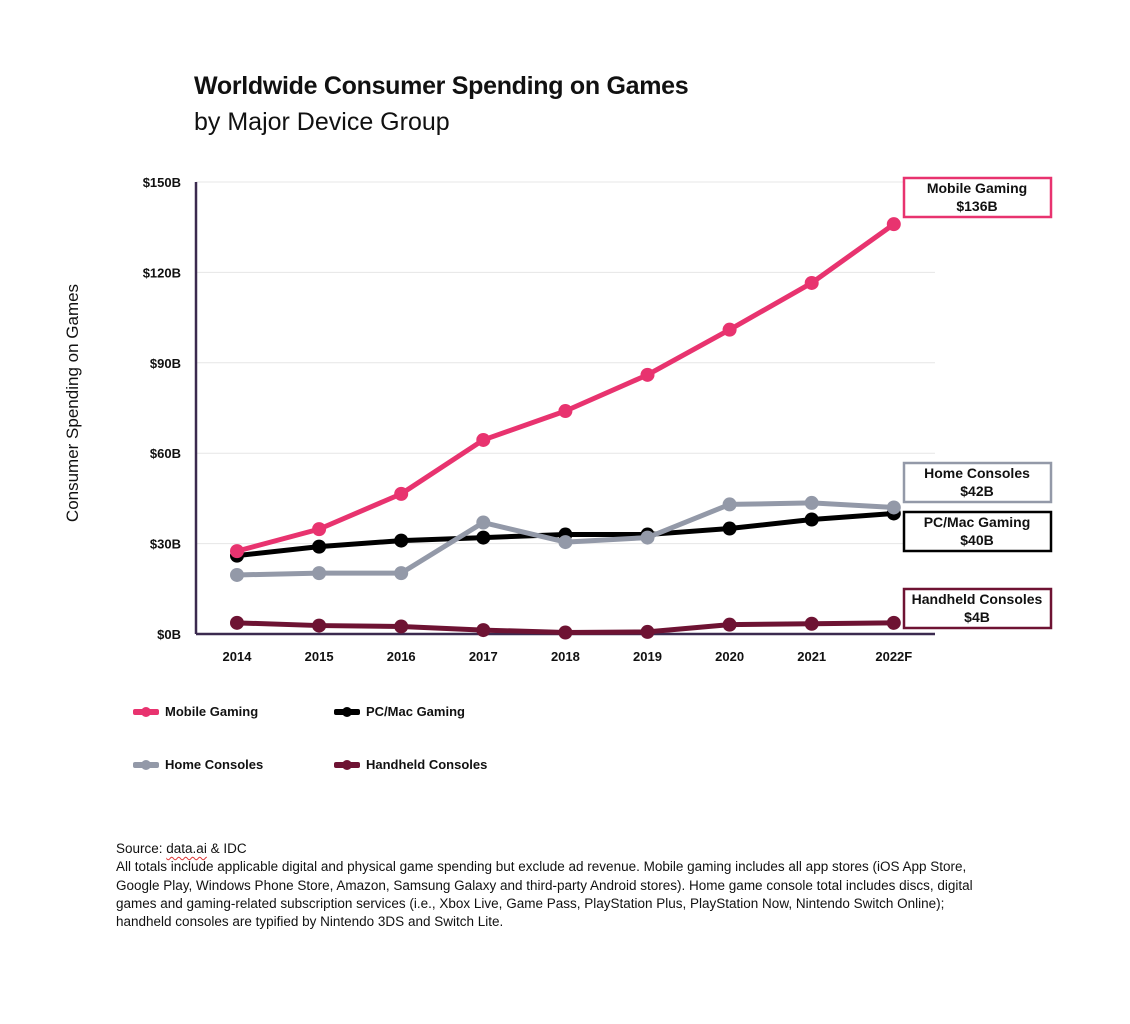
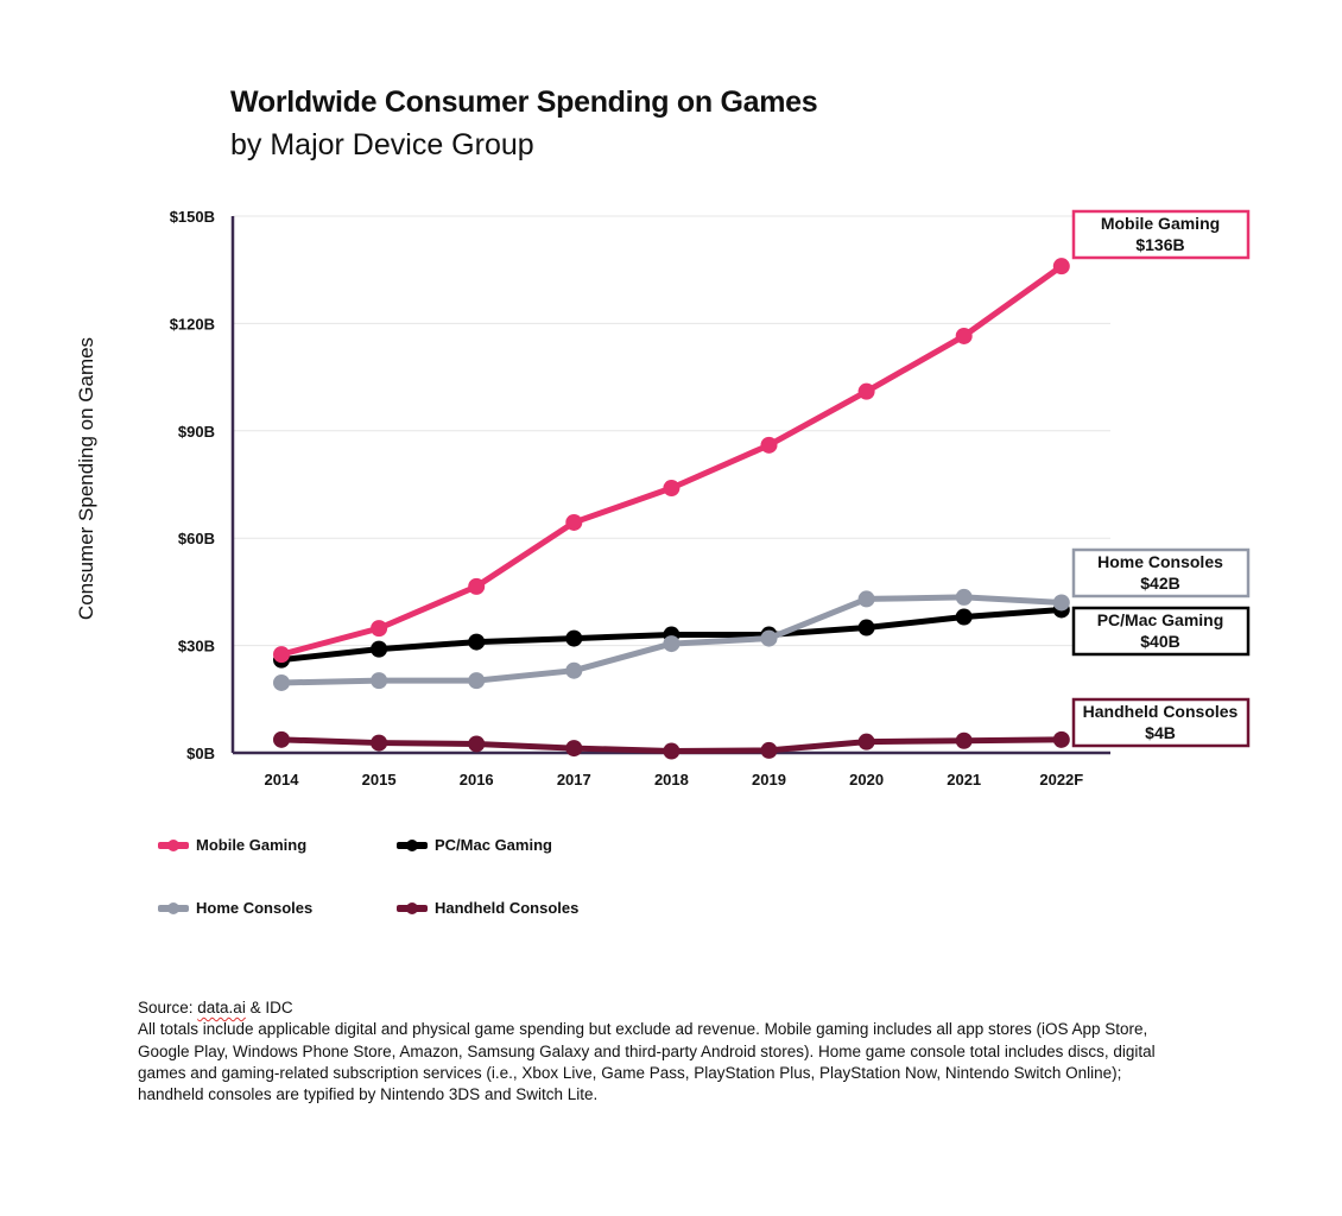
Home Consoles/2017: $37B -> $23B
